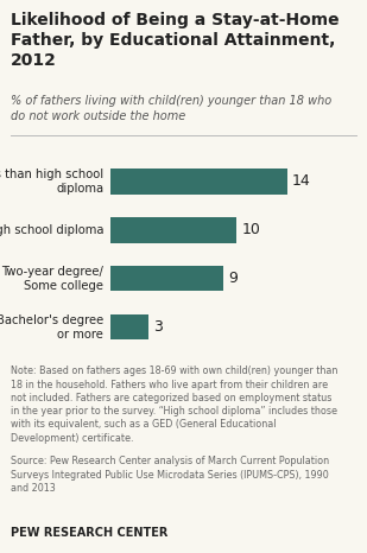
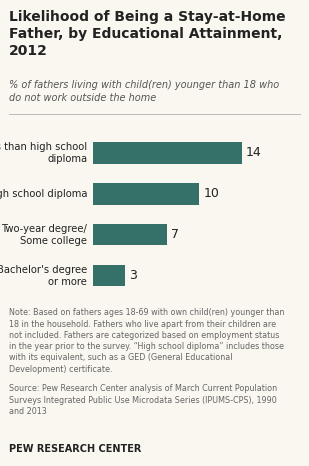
Two-year degree/ Some college: 9 -> 7
